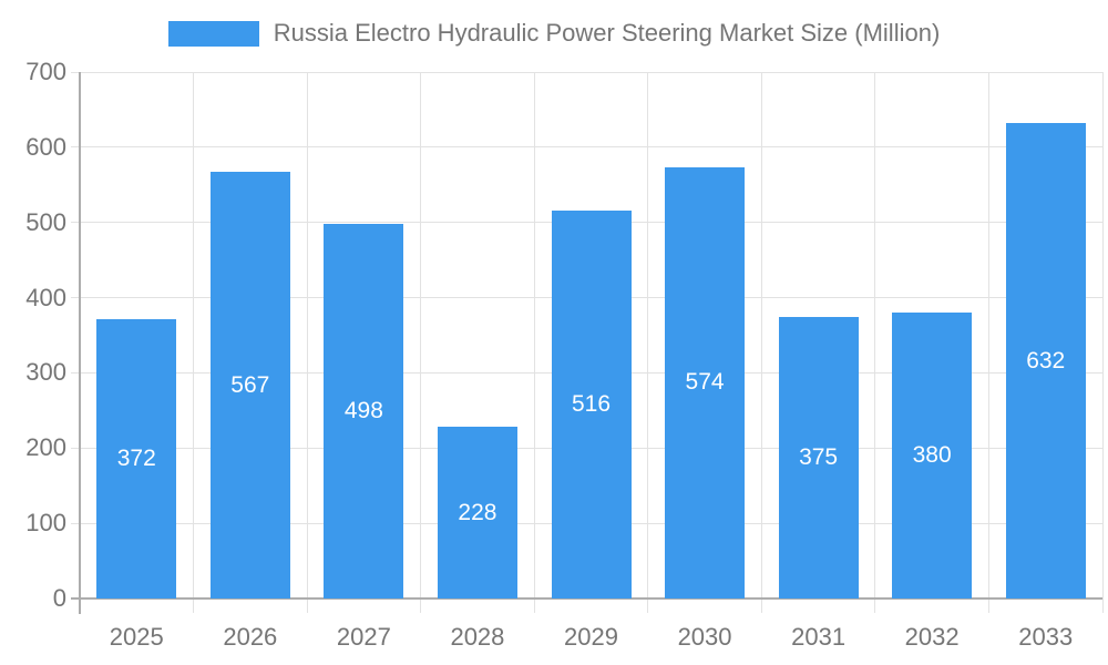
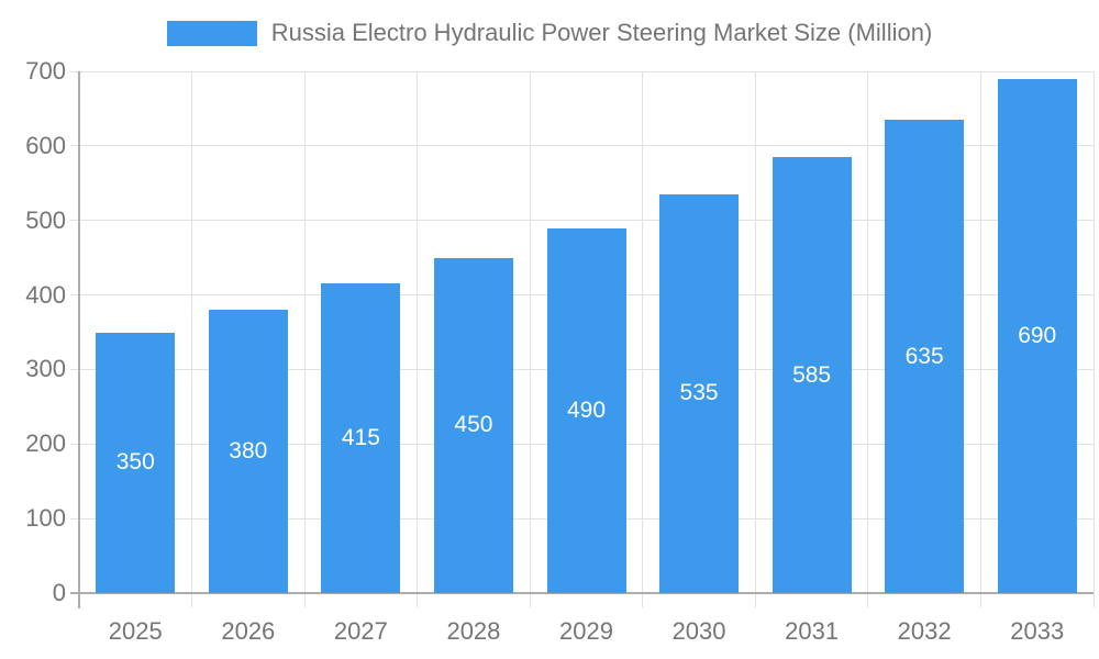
2025: 372 -> 350
2026: 567 -> 380
2027: 498 -> 415
2028: 228 -> 450
2029: 516 -> 490
2030: 574 -> 535
2031: 375 -> 585
2032: 380 -> 635
2033: 632 -> 690
